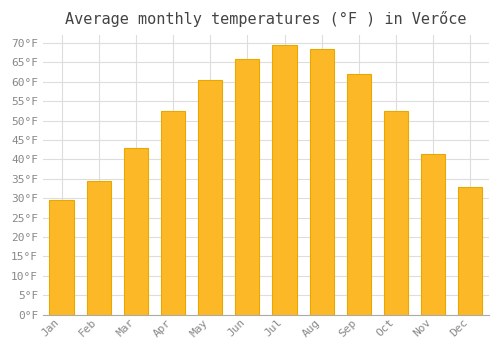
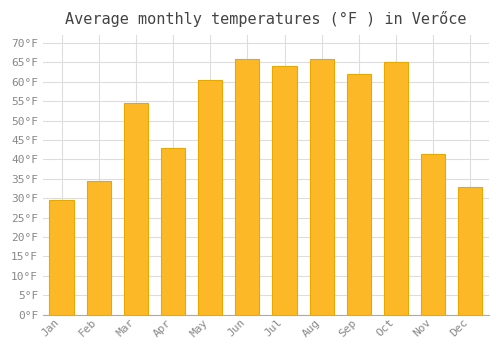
Mar: 43.0°F -> 54.5°F
Apr: 52.5°F -> 43.0°F
Jul: 69.5°F -> 64.0°F
Aug: 68.5°F -> 66.0°F
Oct: 52.5°F -> 65.0°F
